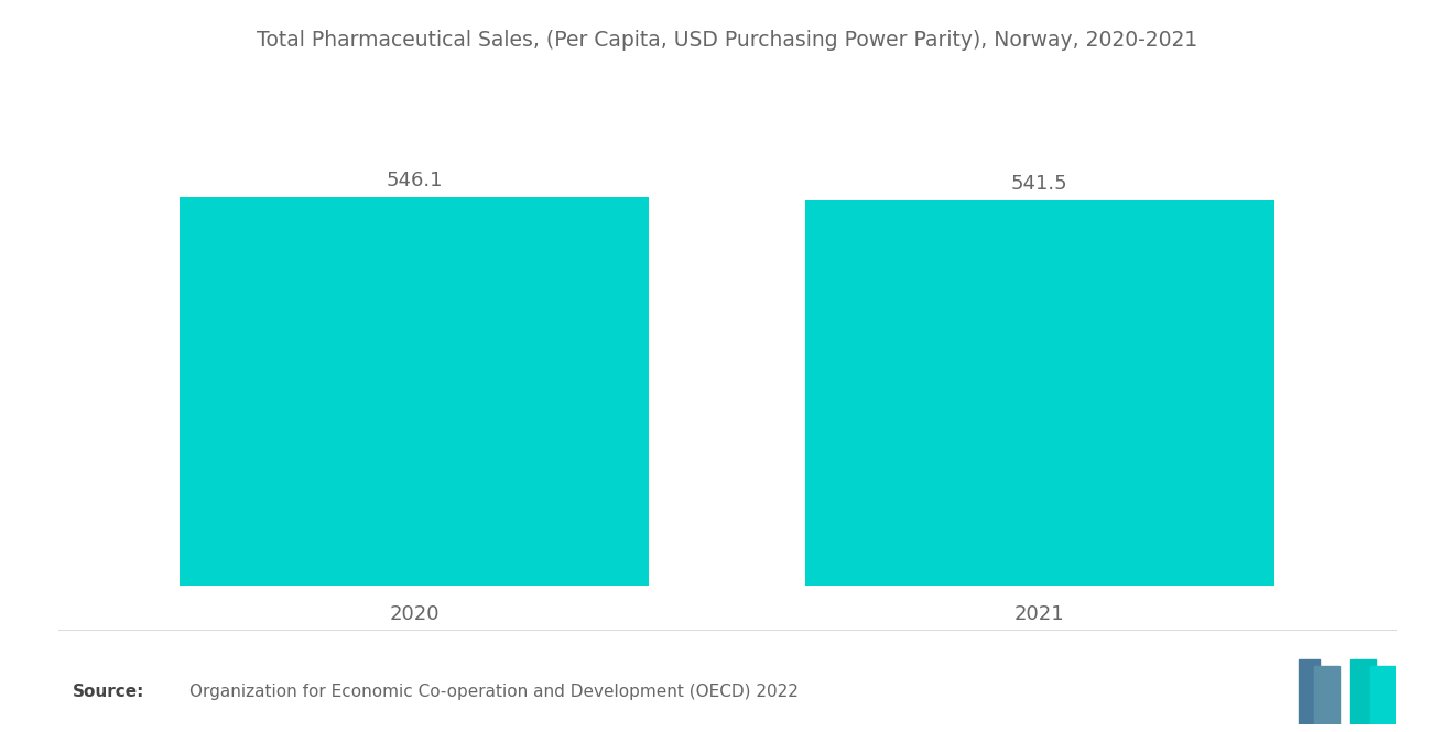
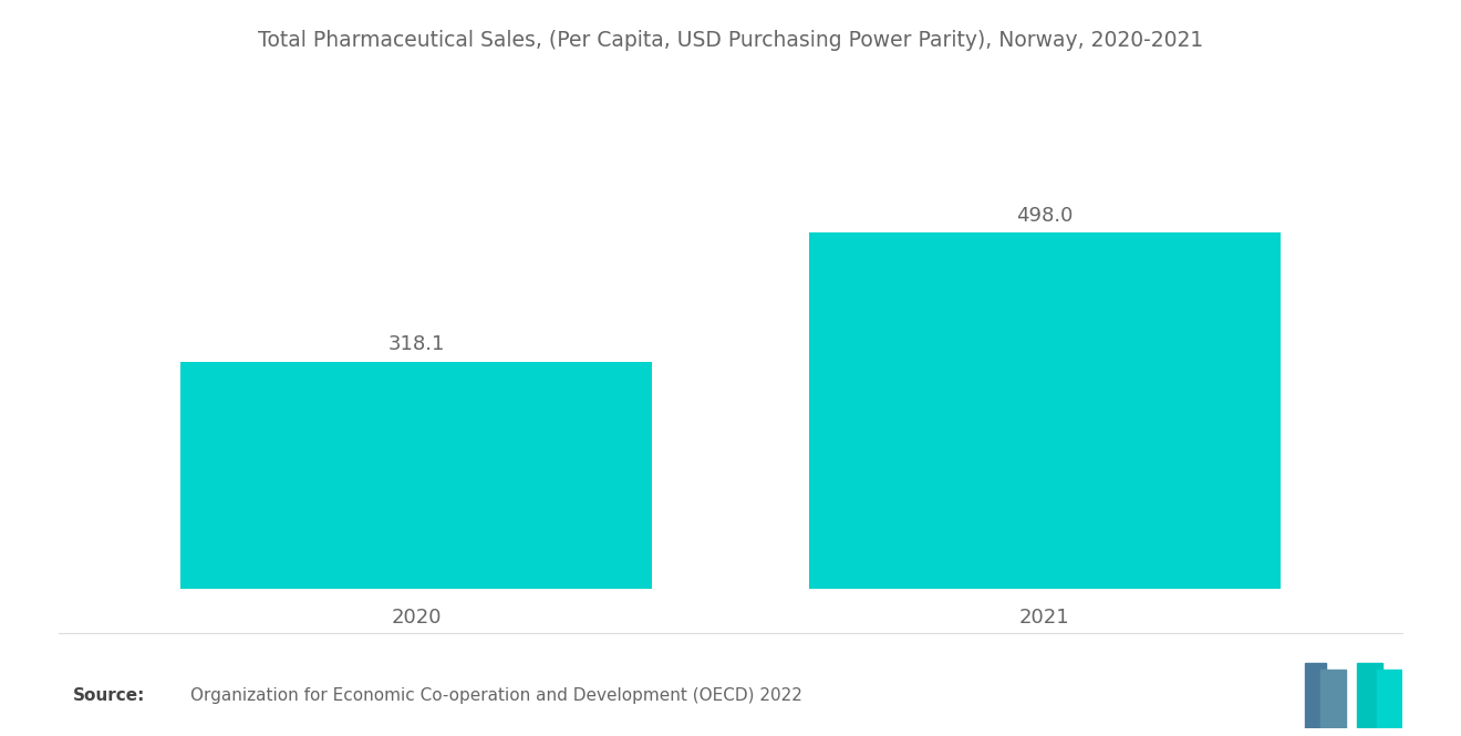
2020: 546.1 -> 318.1
2021: 541.5 -> 498.0
